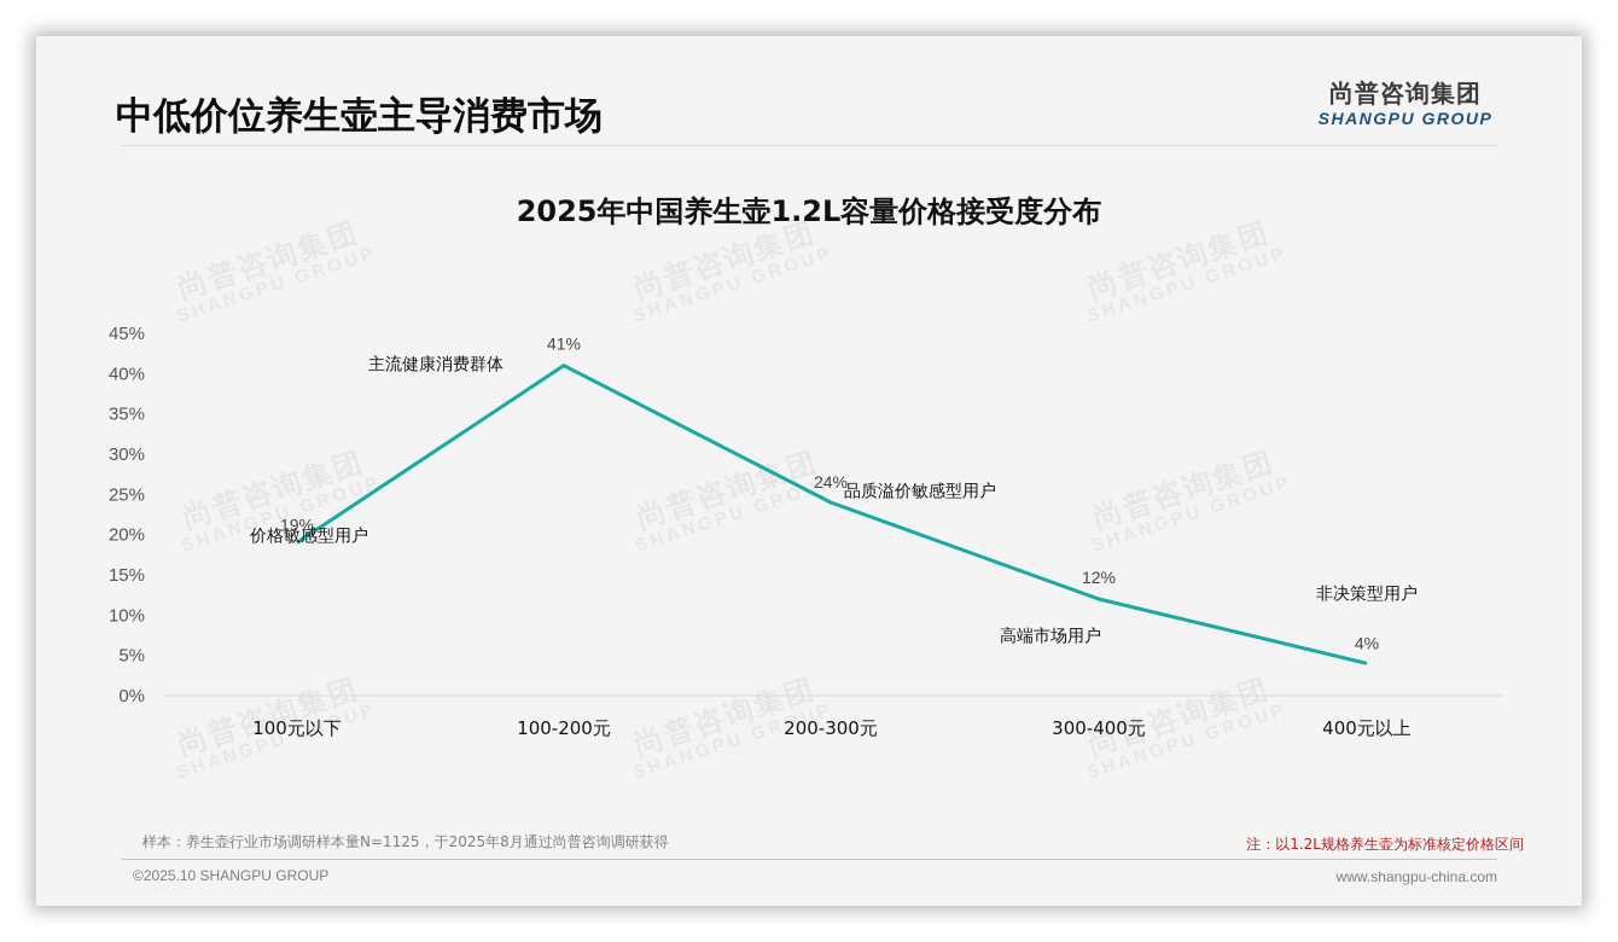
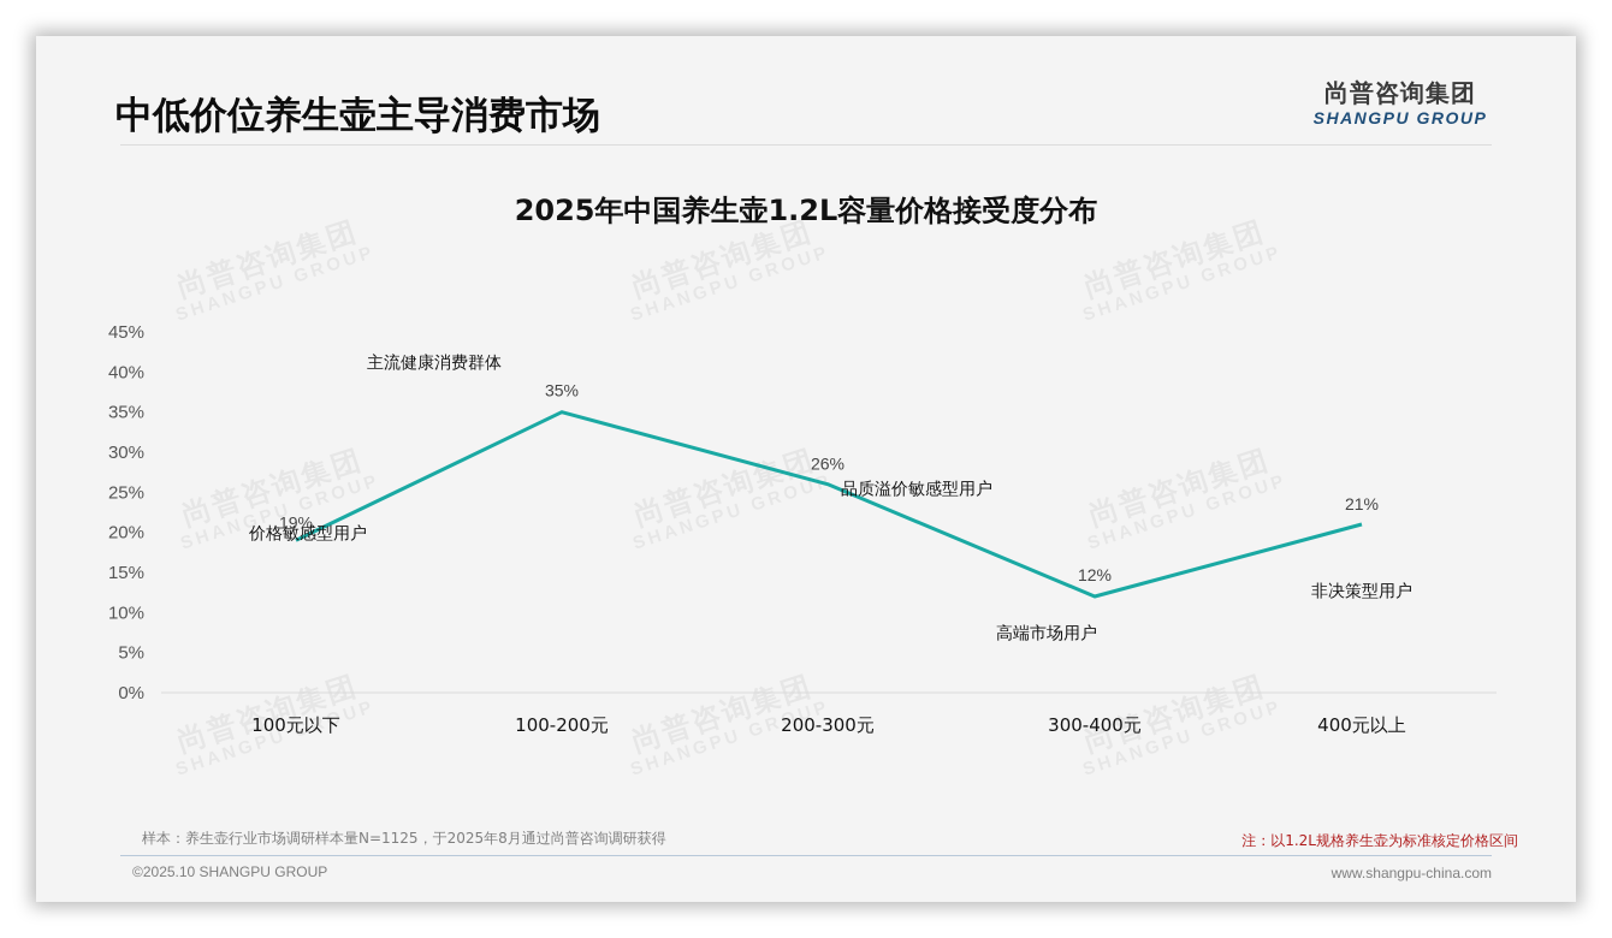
100-200元: 41% -> 35%
200-300元: 24% -> 26%
400元以上: 4% -> 21%
